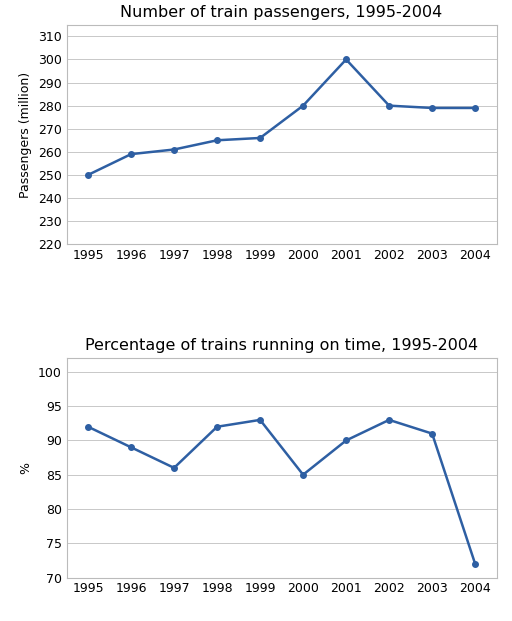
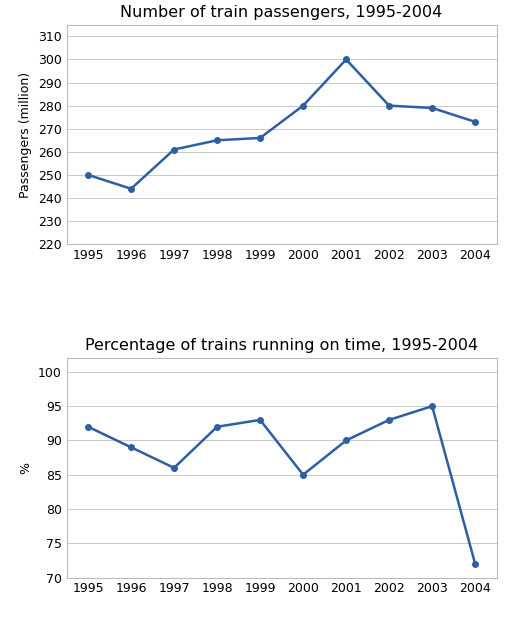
Number of train passengers, 1995-2004/1996: 259 -> 244
Number of train passengers, 1995-2004/2004: 279 -> 273
Percentage of trains running on time, 1995-2004/2003: 91 -> 95
